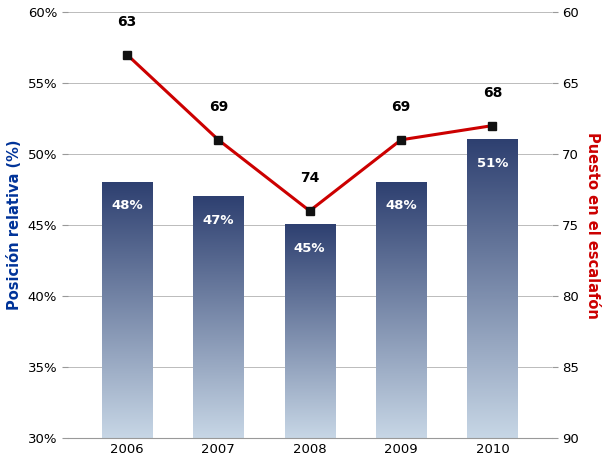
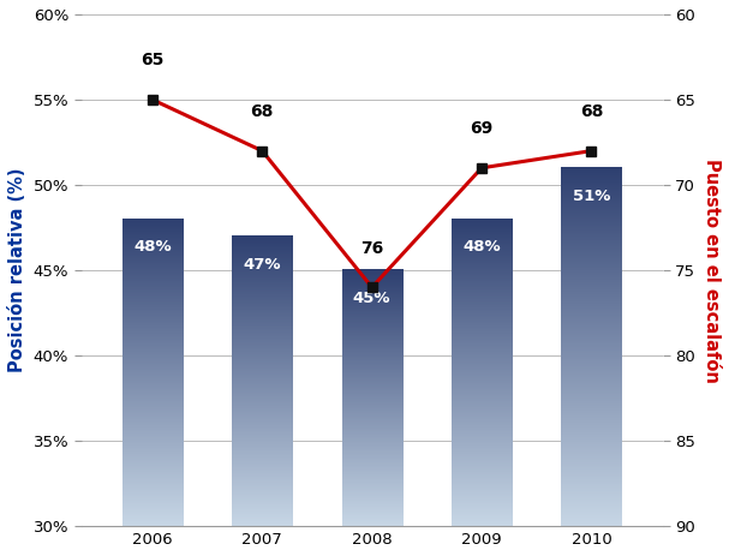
2006: 63 -> 65
2007: 69 -> 68
2008: 74 -> 76
